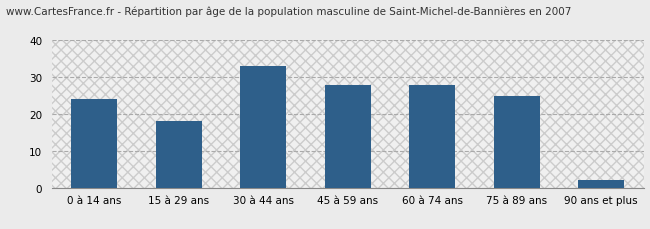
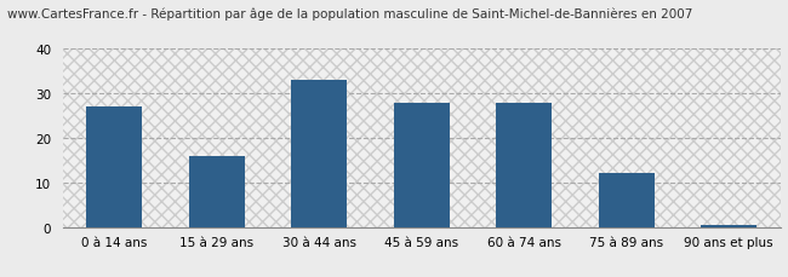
0 à 14 ans: 24.0 -> 27.0
15 à 29 ans: 18.0 -> 16.0
75 à 89 ans: 25.0 -> 12.0
90 ans et plus: 2.0 -> 0.5
